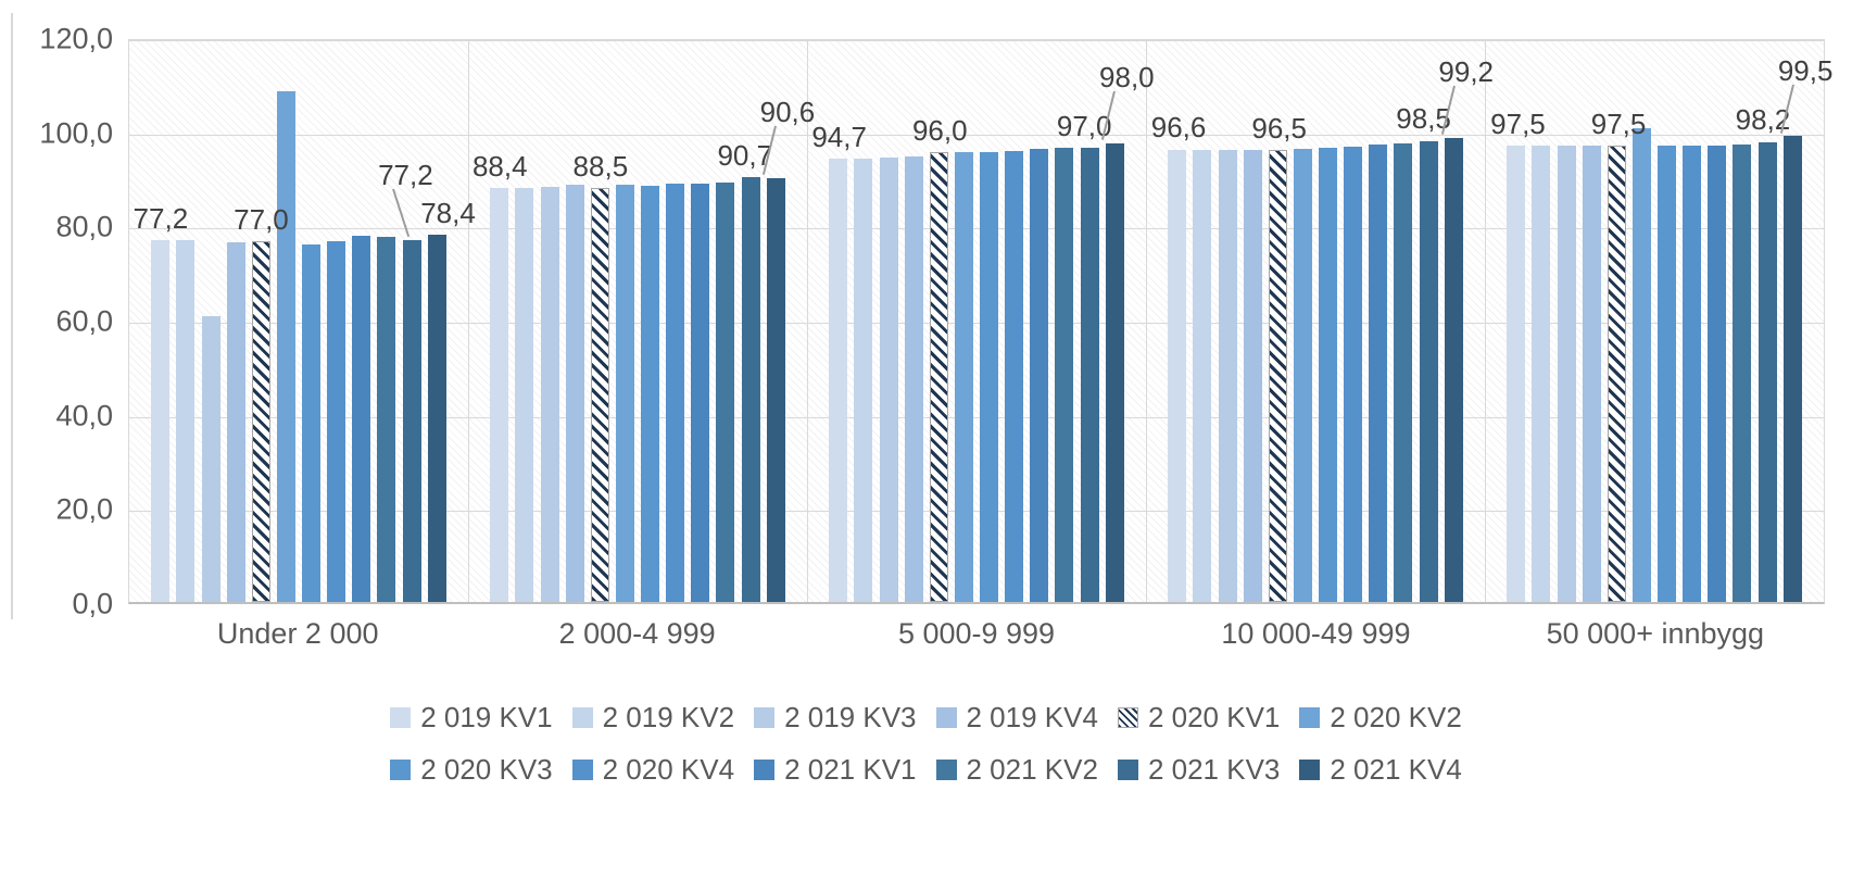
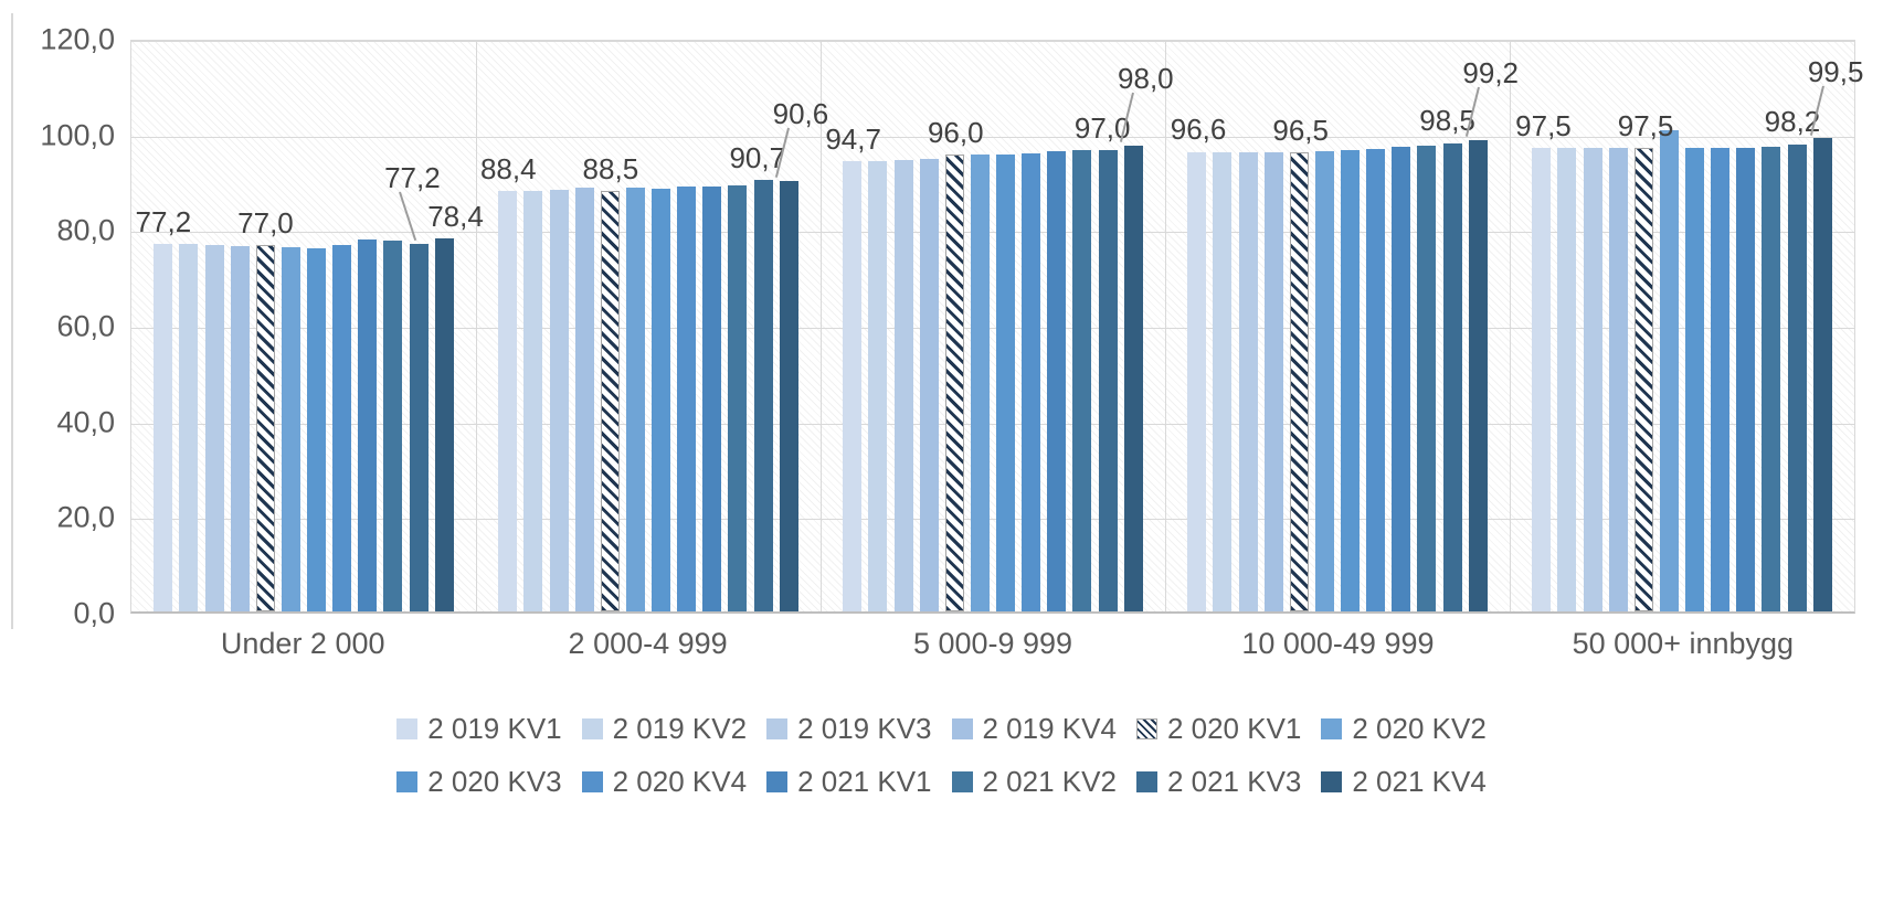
2 019 KV3/Under 2 000: 61 -> 77
2 020 KV2/Under 2 000: 109 -> 77
